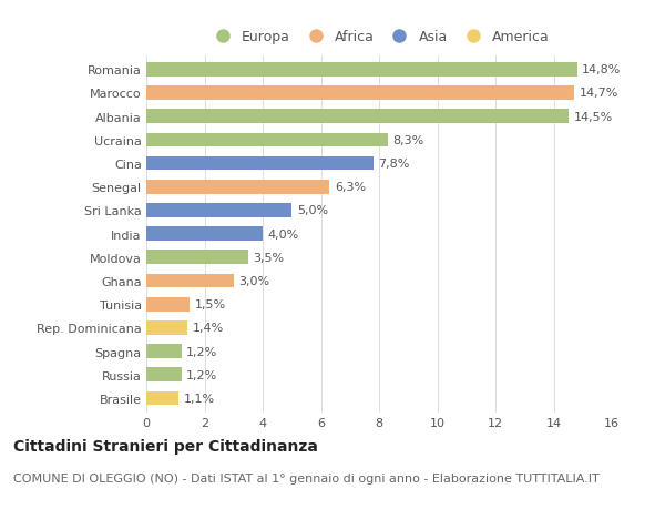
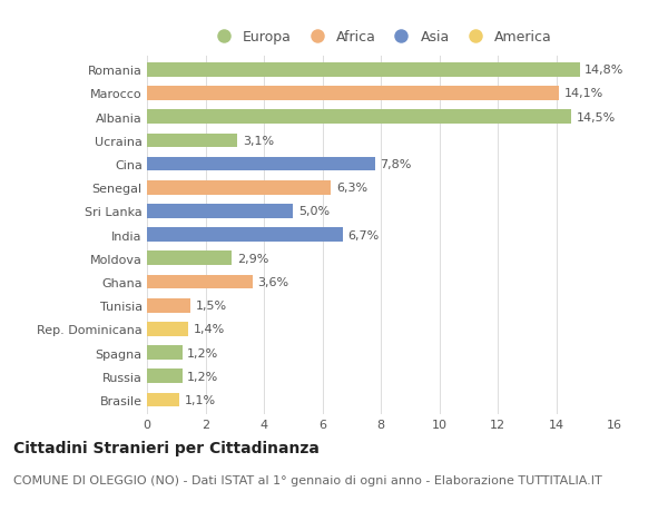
Marocco: 14,7% -> 14,1%
Ucraina: 8,3% -> 3,1%
India: 4,0% -> 6,7%
Moldova: 3,5% -> 2,9%
Ghana: 3,0% -> 3,6%
